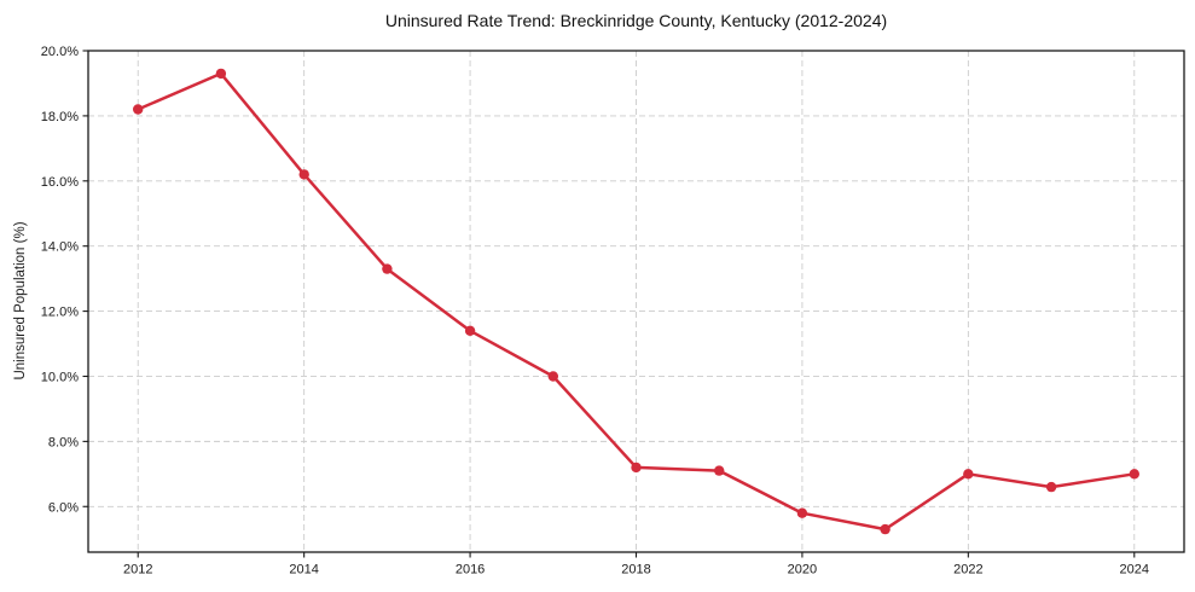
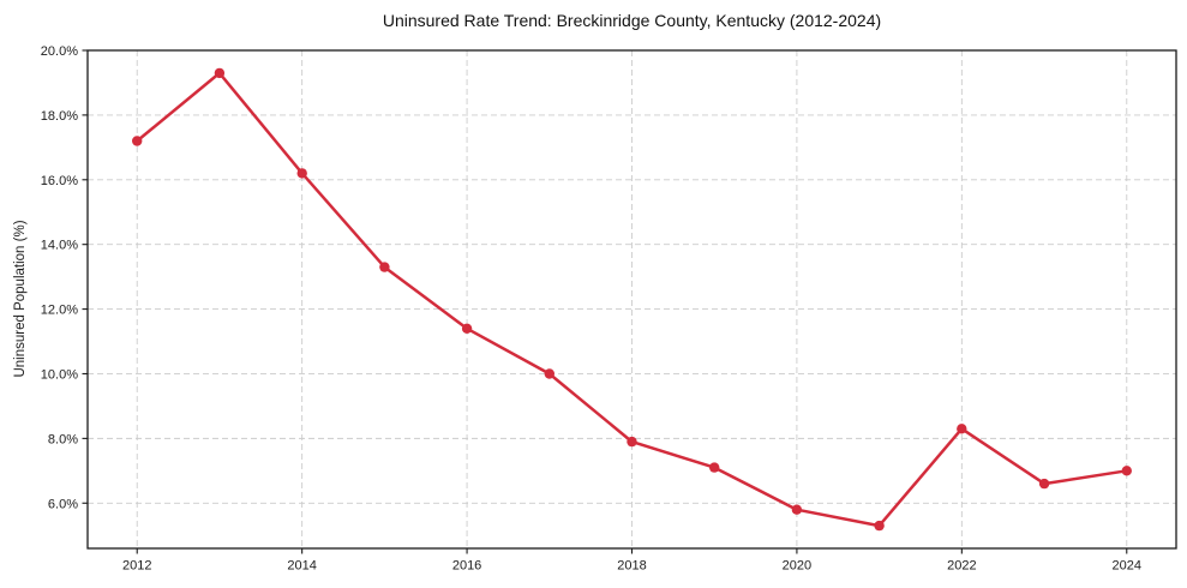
2012: 18.2% -> 17.2%
2018: 7.2% -> 7.9%
2022: 7.0% -> 8.3%
